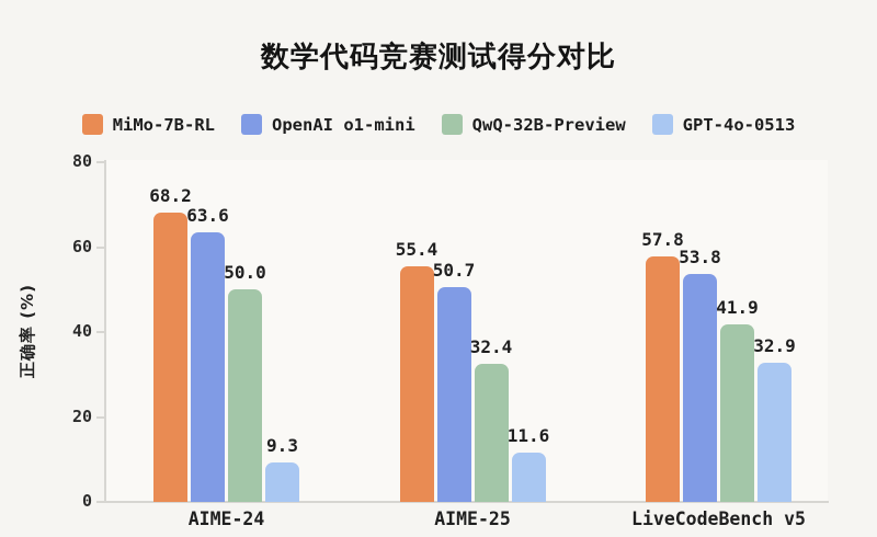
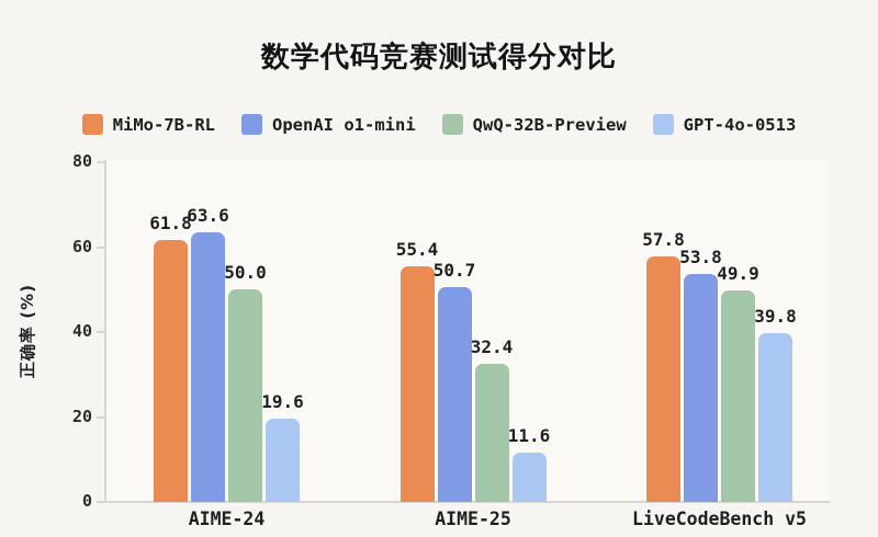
MiMo-7B-RL/AIME-24: 68.2 -> 61.8
GPT-4o-0513/AIME-24: 9.3 -> 19.6
QwQ-32B-Preview/LiveCodeBench v5: 41.9 -> 49.9
GPT-4o-0513/LiveCodeBench v5: 32.9 -> 39.8
